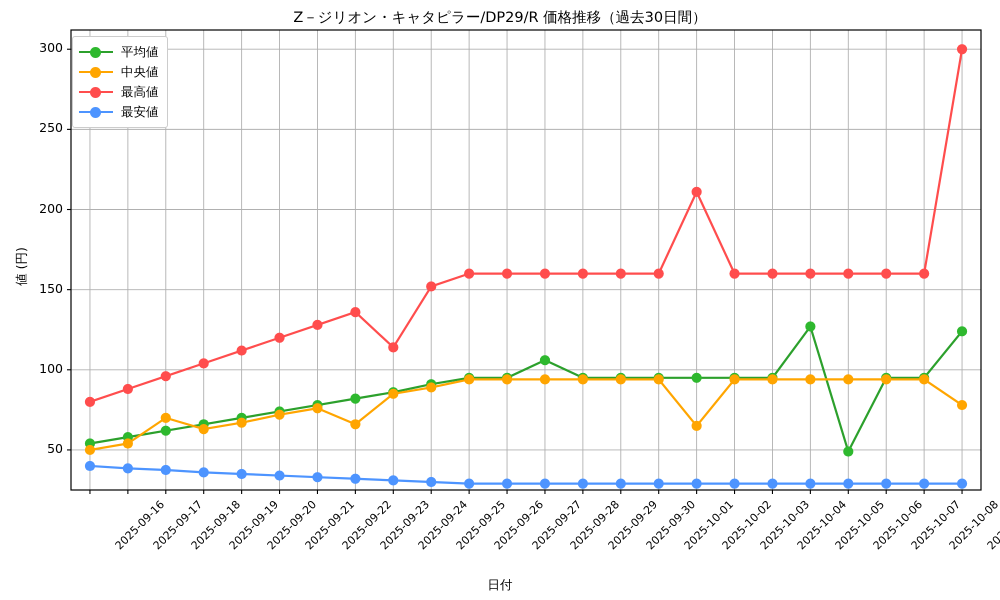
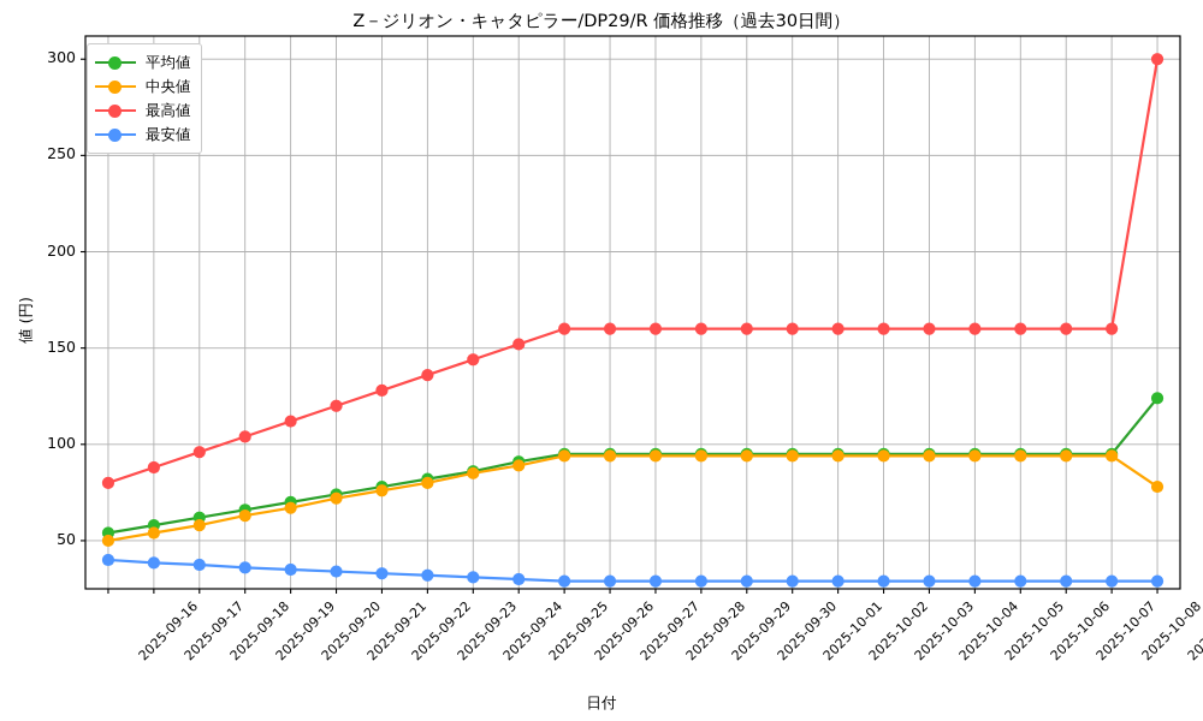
中央値/2025-09-18: 70 -> 58
中央値/2025-09-23: 66 -> 80
最高値/2025-09-24: 114 -> 144
平均値/2025-09-28: 106 -> 95
中央値/2025-10-02: 65 -> 94
最高値/2025-10-02: 211 -> 160
平均値/2025-10-05: 127 -> 95
平均値/2025-10-06: 49 -> 95
